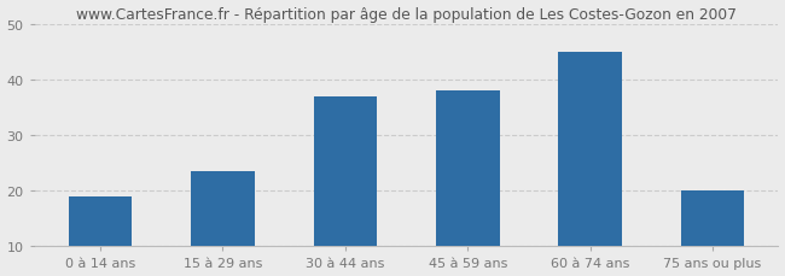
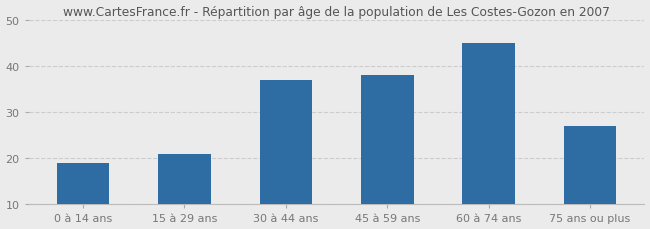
15 à 29 ans: 23.5 -> 21.0
75 ans ou plus: 20.0 -> 27.0
